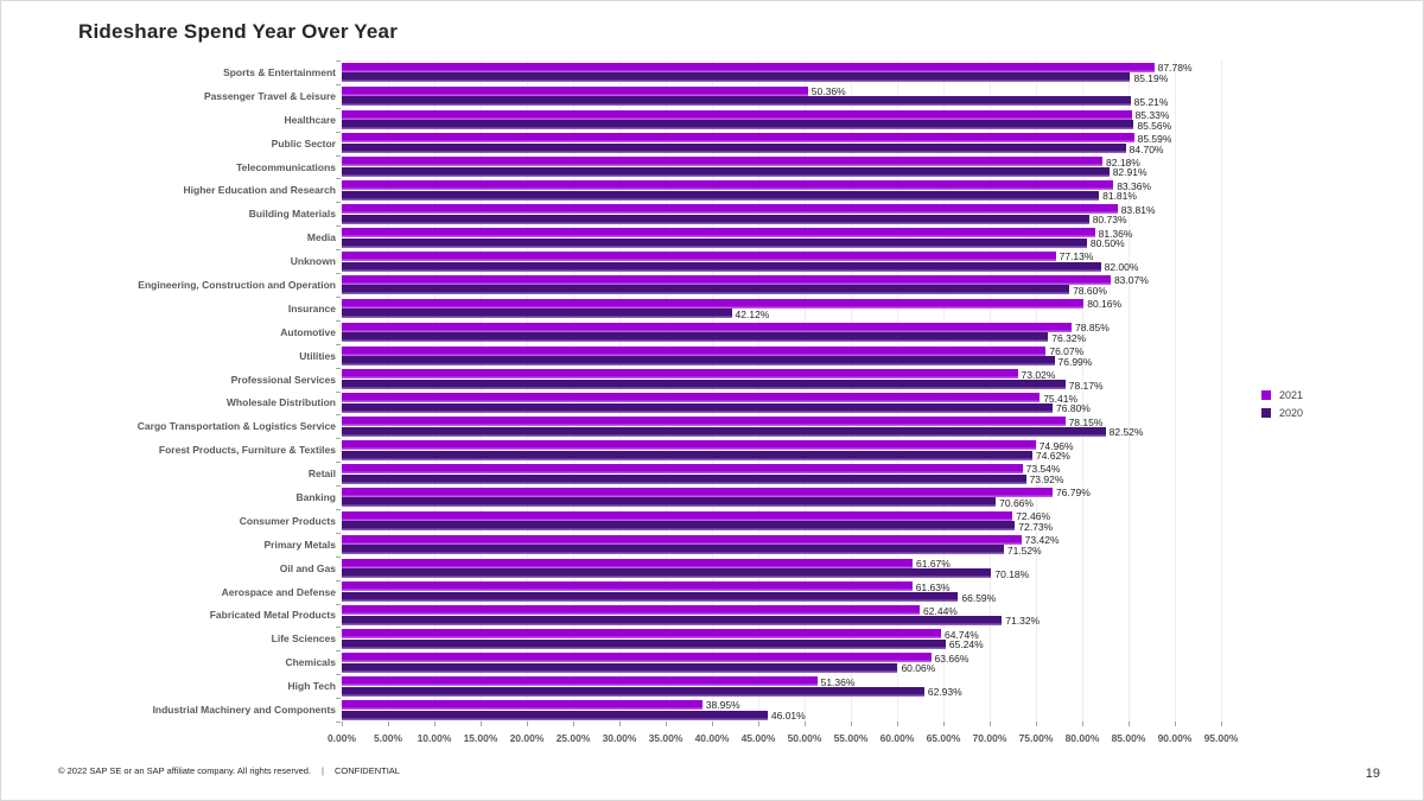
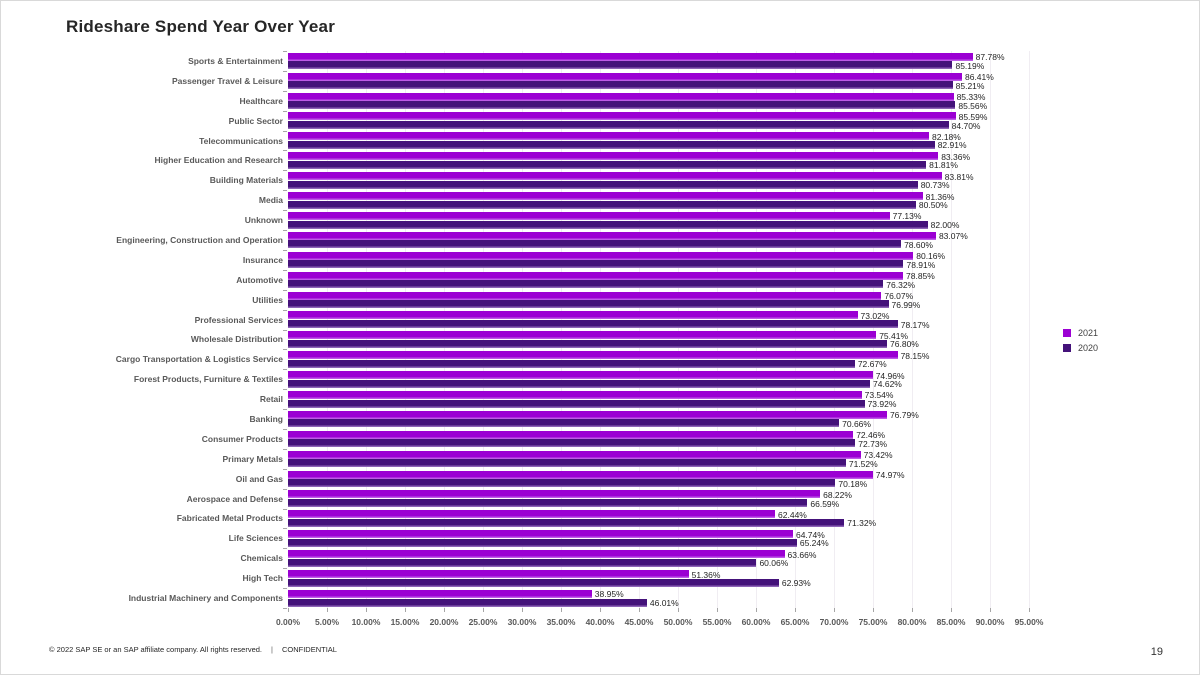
2021/Passenger Travel & Leisure: 50.36% -> 86.41%
2020/Insurance: 42.12% -> 78.91%
2020/Cargo Transportation & Logistics Service: 82.52% -> 72.67%
2021/Oil and Gas: 61.67% -> 74.97%
2021/Aerospace and Defense: 61.63% -> 68.22%
